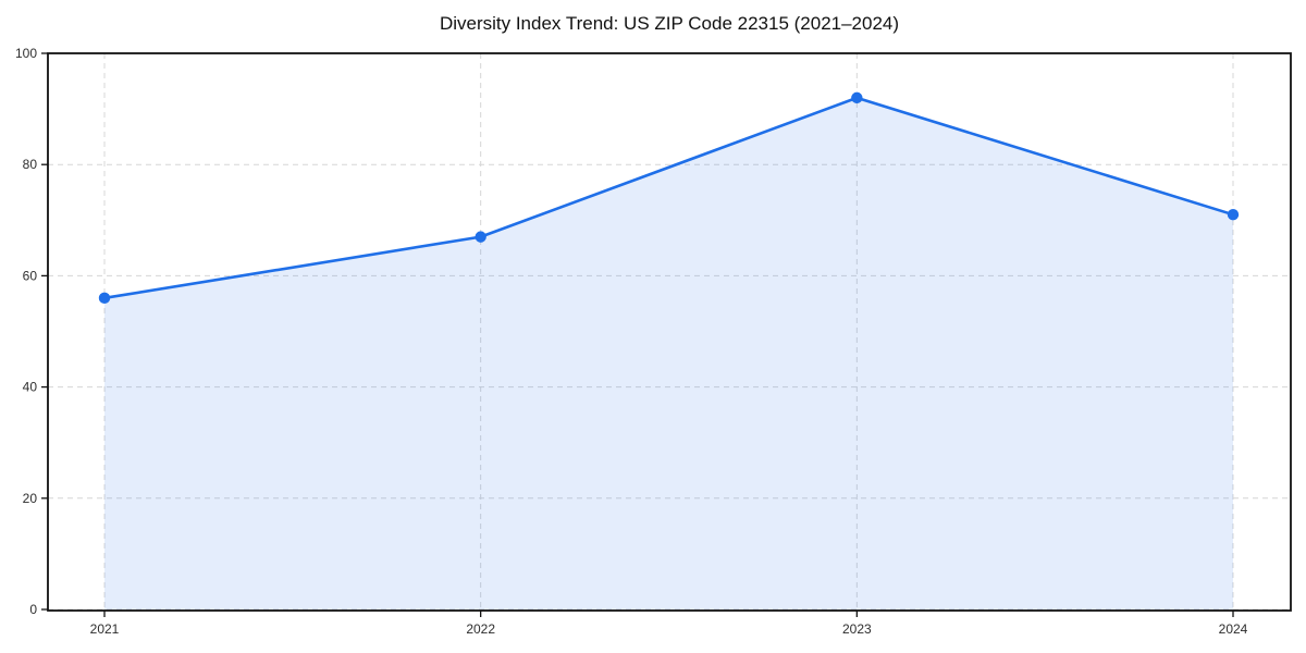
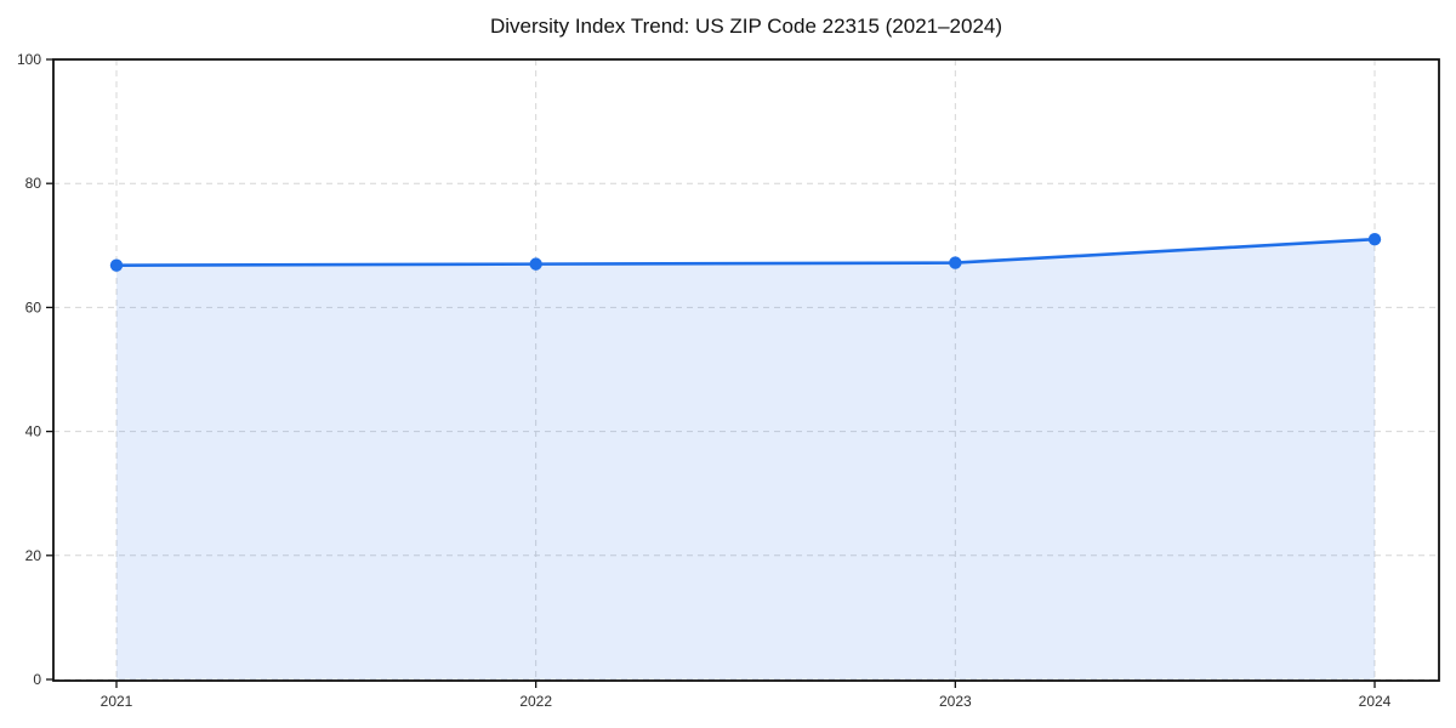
2021: 56 -> 67
2023: 92 -> 67
